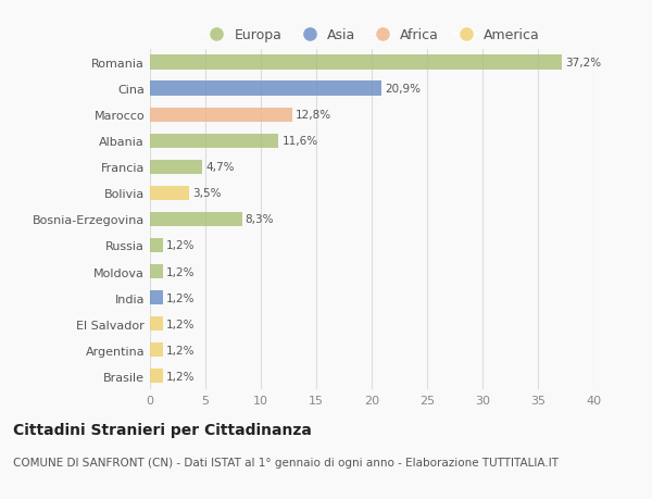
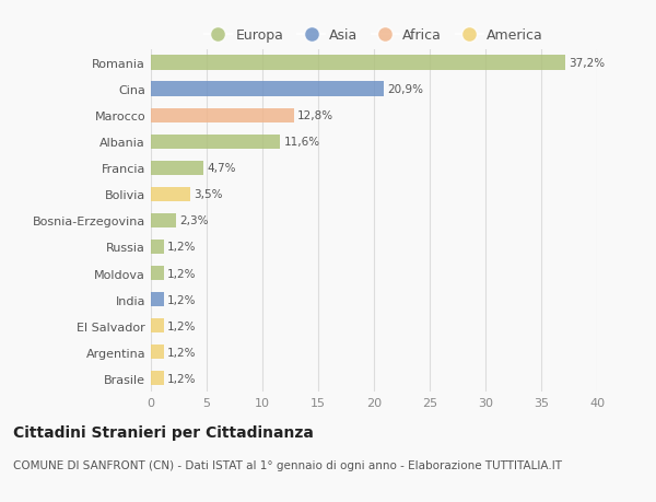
Bosnia-Erzegovina: 8,3% -> 2,3%
